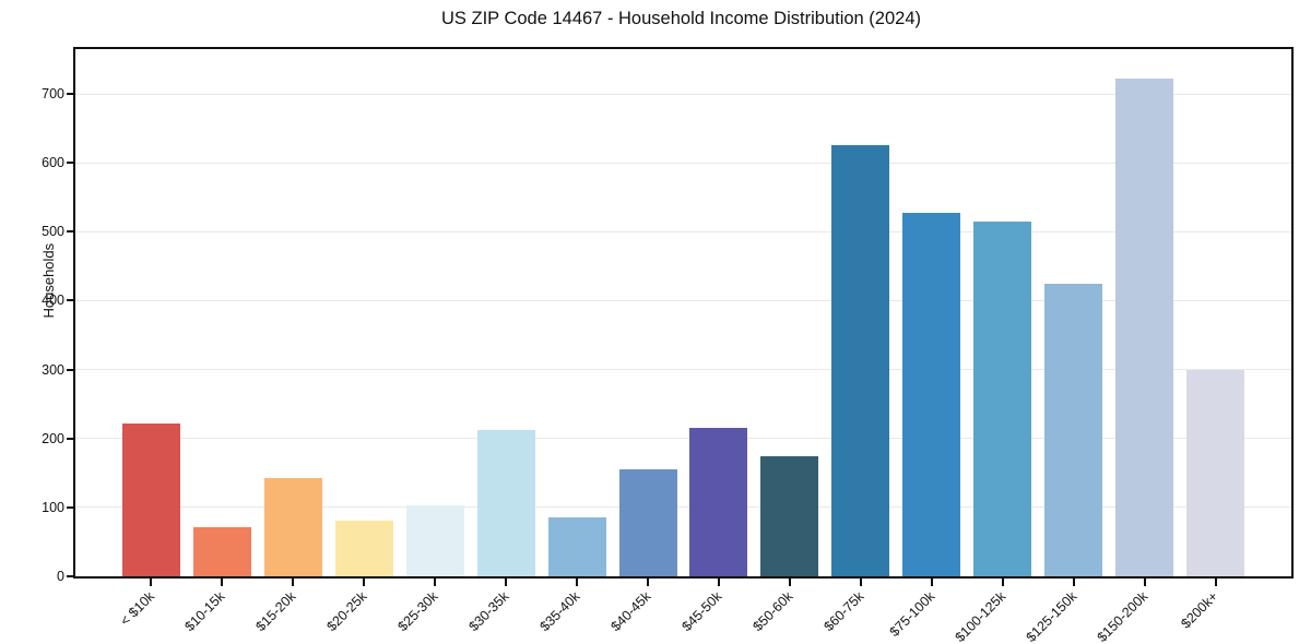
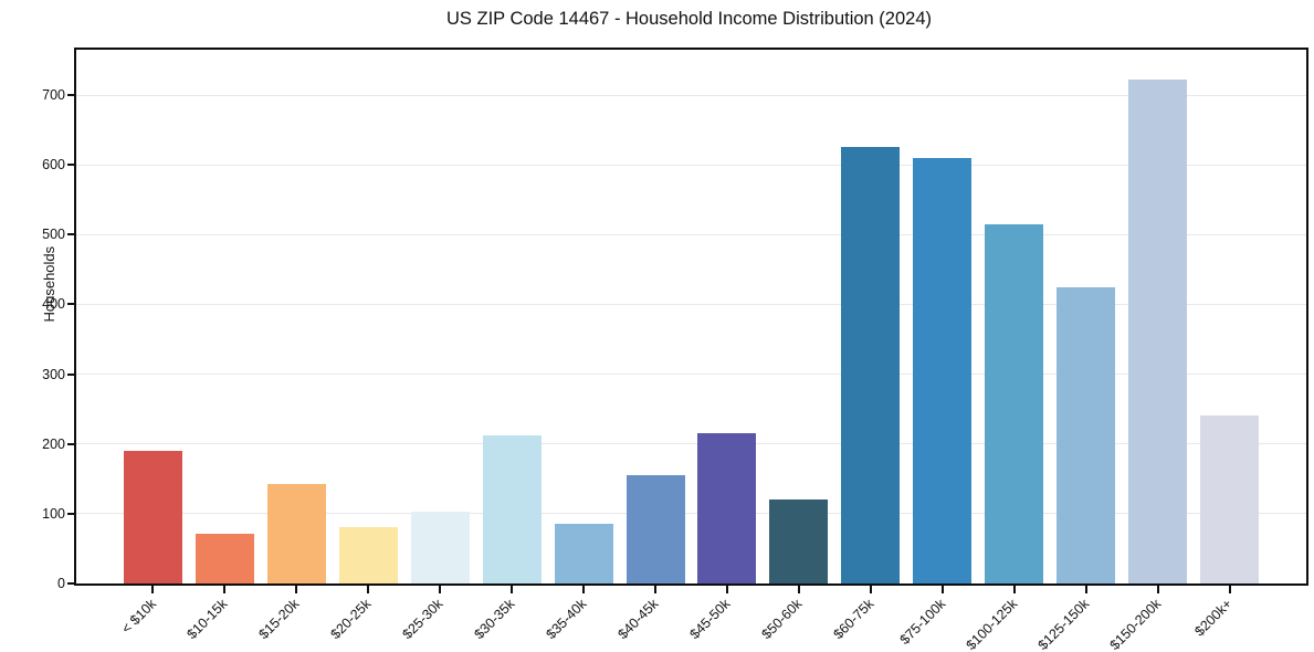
< $10k: 220 -> 190
$50-60k: 180 -> 120
$75-100k: 530 -> 610
$200k+: 300 -> 240
